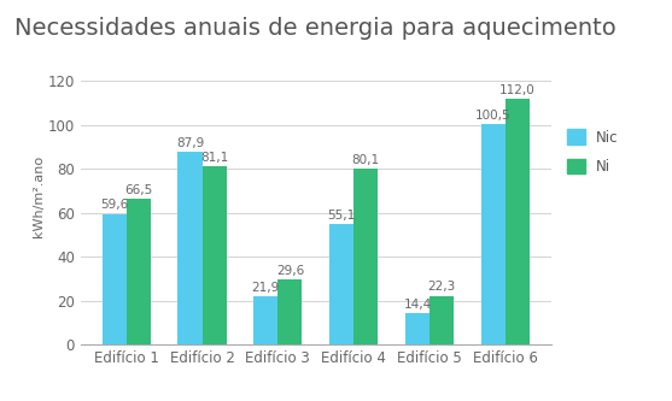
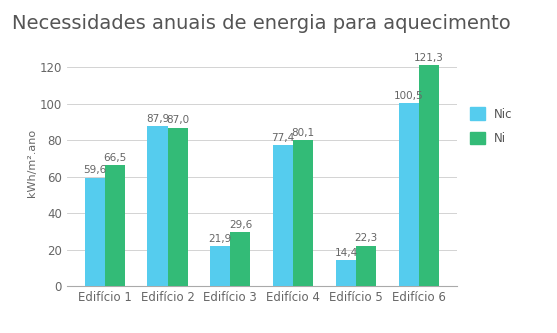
Ni/Edifício 2: 81,1 -> 87,0
Nic/Edifício 4: 55,1 -> 77,4
Ni/Edifício 6: 112,0 -> 121,3
